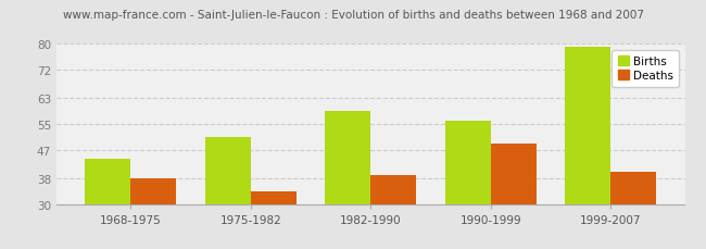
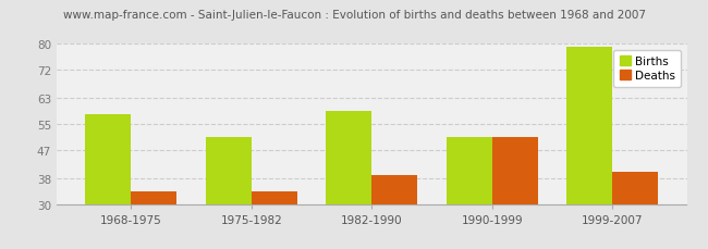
Births/1968-1975: 44 -> 58
Deaths/1968-1975: 38 -> 34
Births/1990-1999: 56 -> 51
Deaths/1990-1999: 49 -> 51
